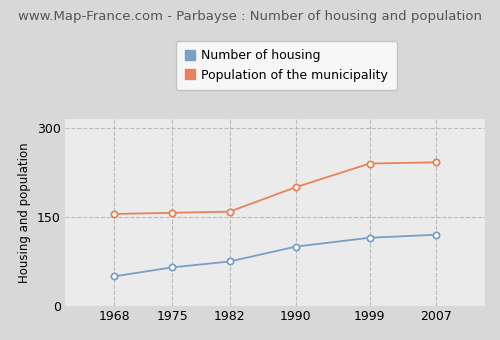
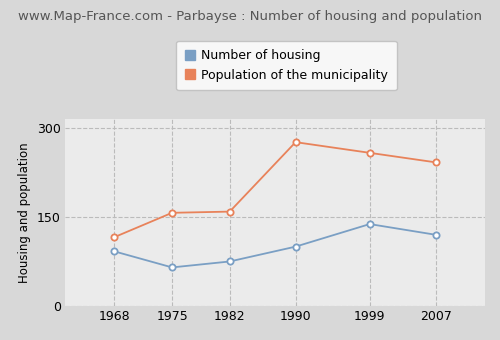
Number of housing/1968: 50 -> 92
Population of the municipality/1968: 155 -> 116
Population of the municipality/1990: 200 -> 276
Number of housing/1999: 115 -> 138
Population of the municipality/1999: 240 -> 258
